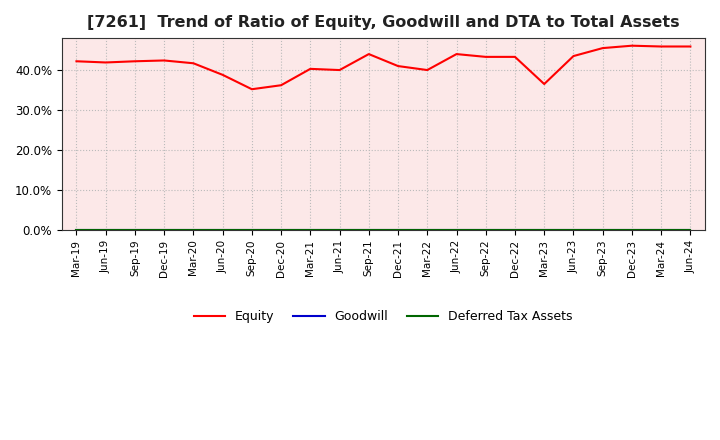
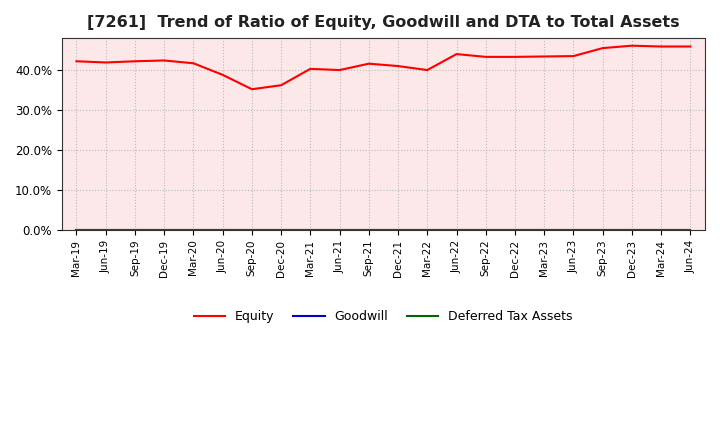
Equity/Sep-21: 44.0% -> 41.6%
Equity/Mar-23: 36.5% -> 43.4%
